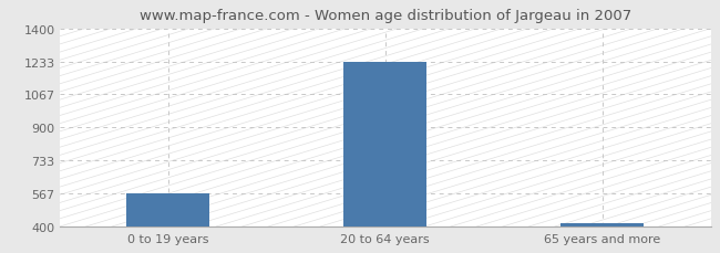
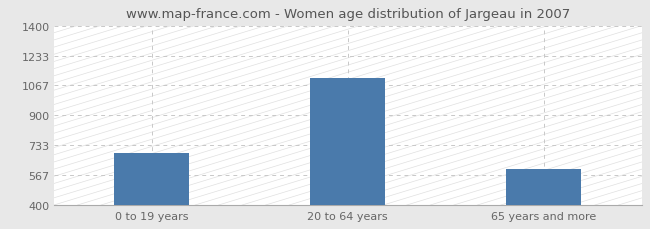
0 to 19 years: 570 -> 690
20 to 64 years: 1230 -> 1110
65 years and more: 420 -> 600
